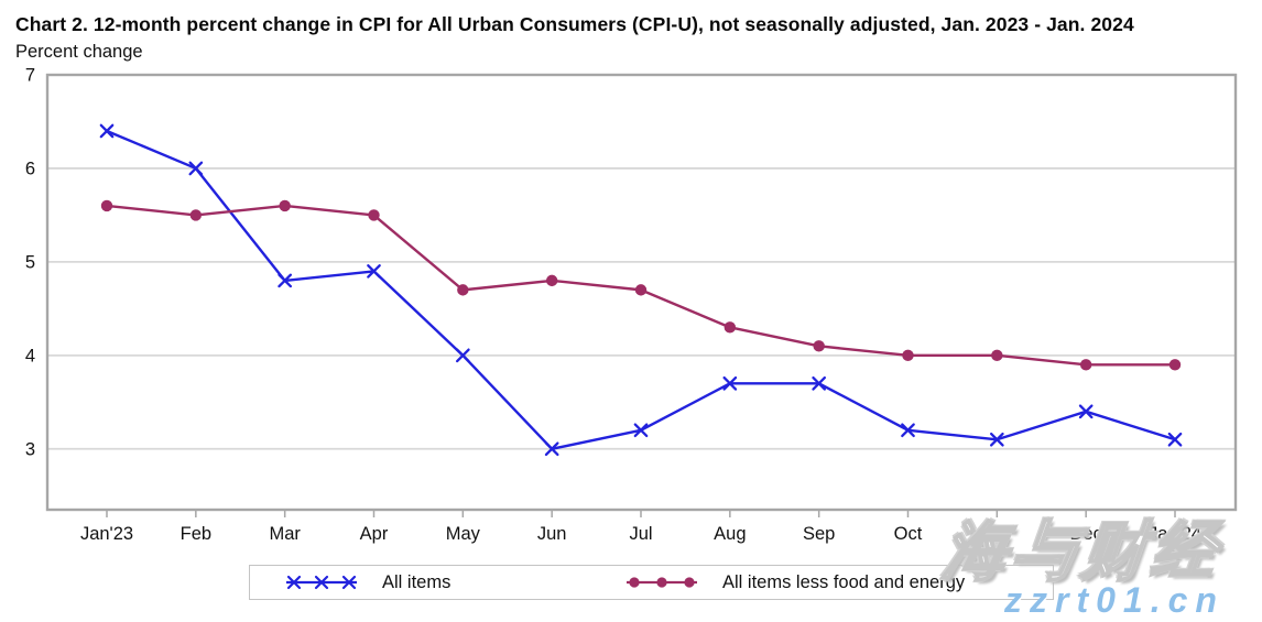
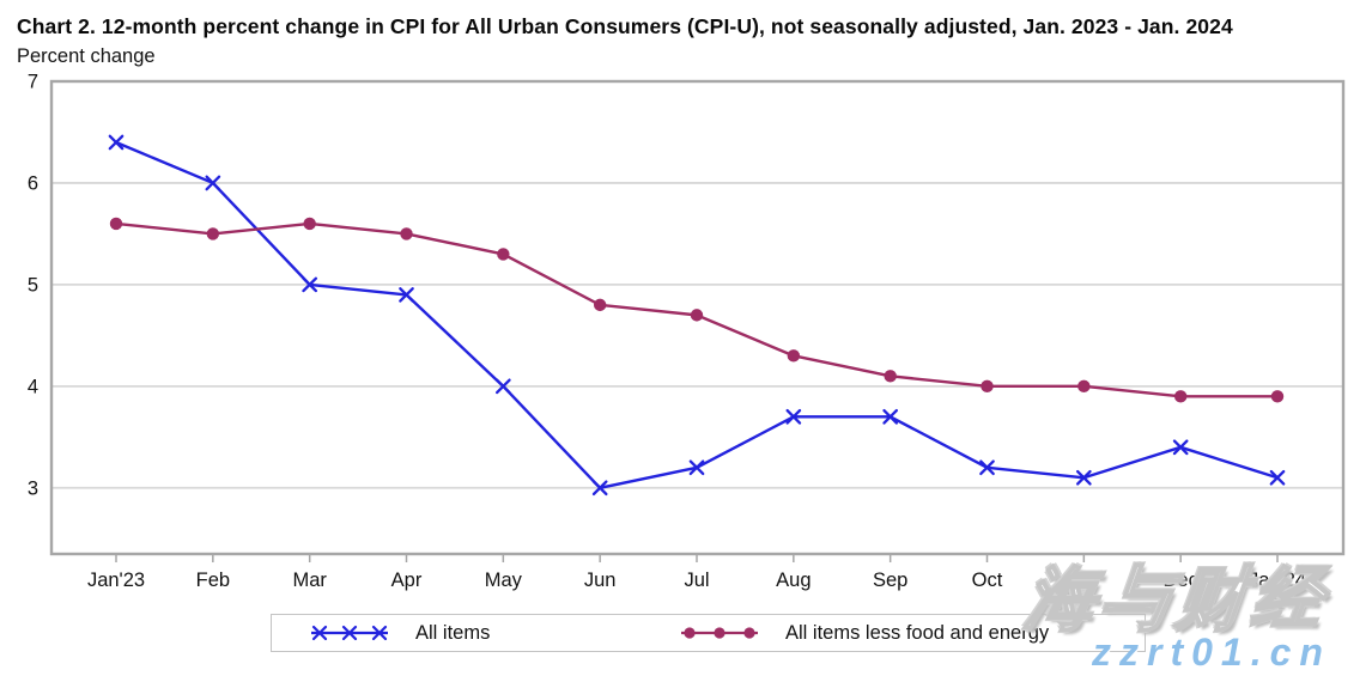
All items/Mar: 4.8 -> 5.0
All items less food and energy/May: 4.7 -> 5.3
